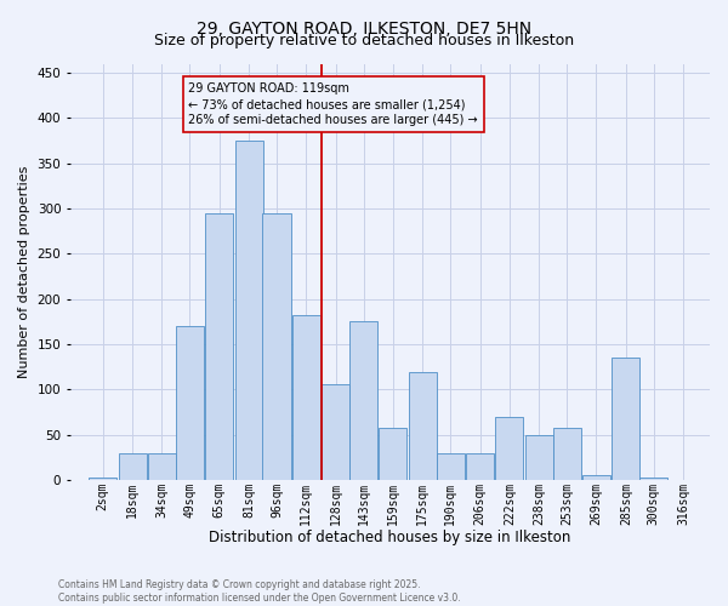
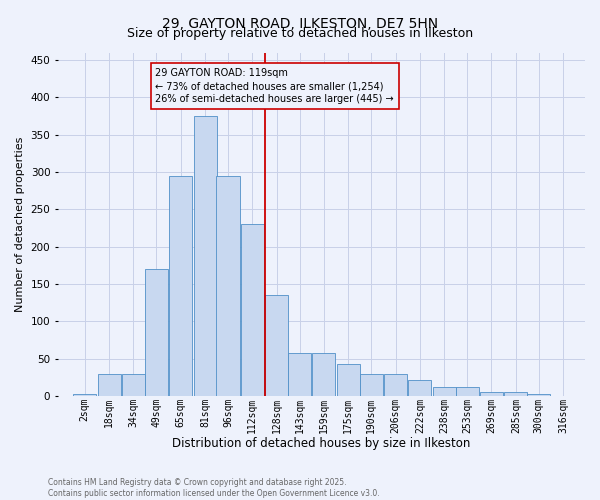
112sqm: 182 -> 230
128sqm: 106 -> 135
143sqm: 176 -> 58
175sqm: 120 -> 43
222sqm: 70 -> 22
238sqm: 50 -> 12
253sqm: 58 -> 12
285sqm: 136 -> 5
